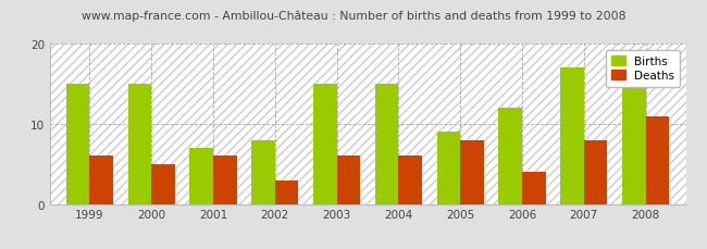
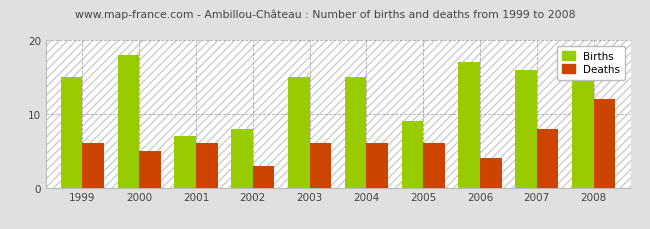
Births/2000: 15 -> 18
Deaths/2005: 8 -> 6
Births/2006: 12 -> 17
Births/2007: 17 -> 16
Deaths/2008: 11 -> 12
